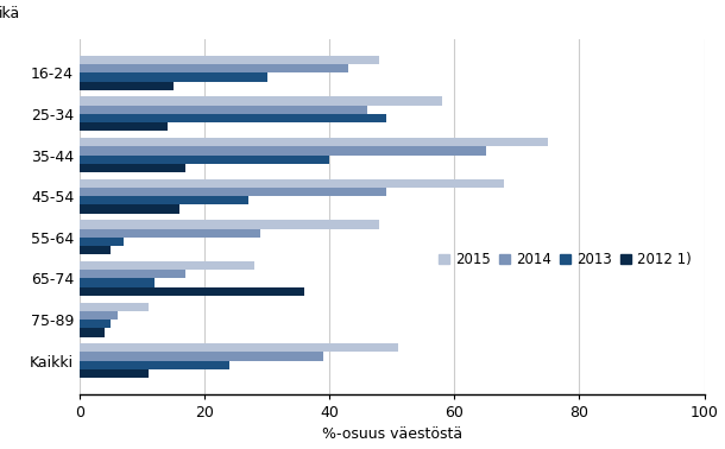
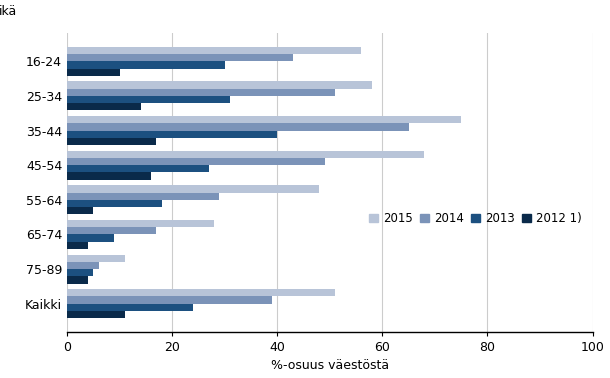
2015/16-24: 48 -> 56
2012 1)/16-24: 15 -> 10
2014/25-34: 46 -> 51
2013/25-34: 49 -> 31
2013/55-64: 7 -> 18
2013/65-74: 12 -> 9
2012 1)/65-74: 36 -> 4
